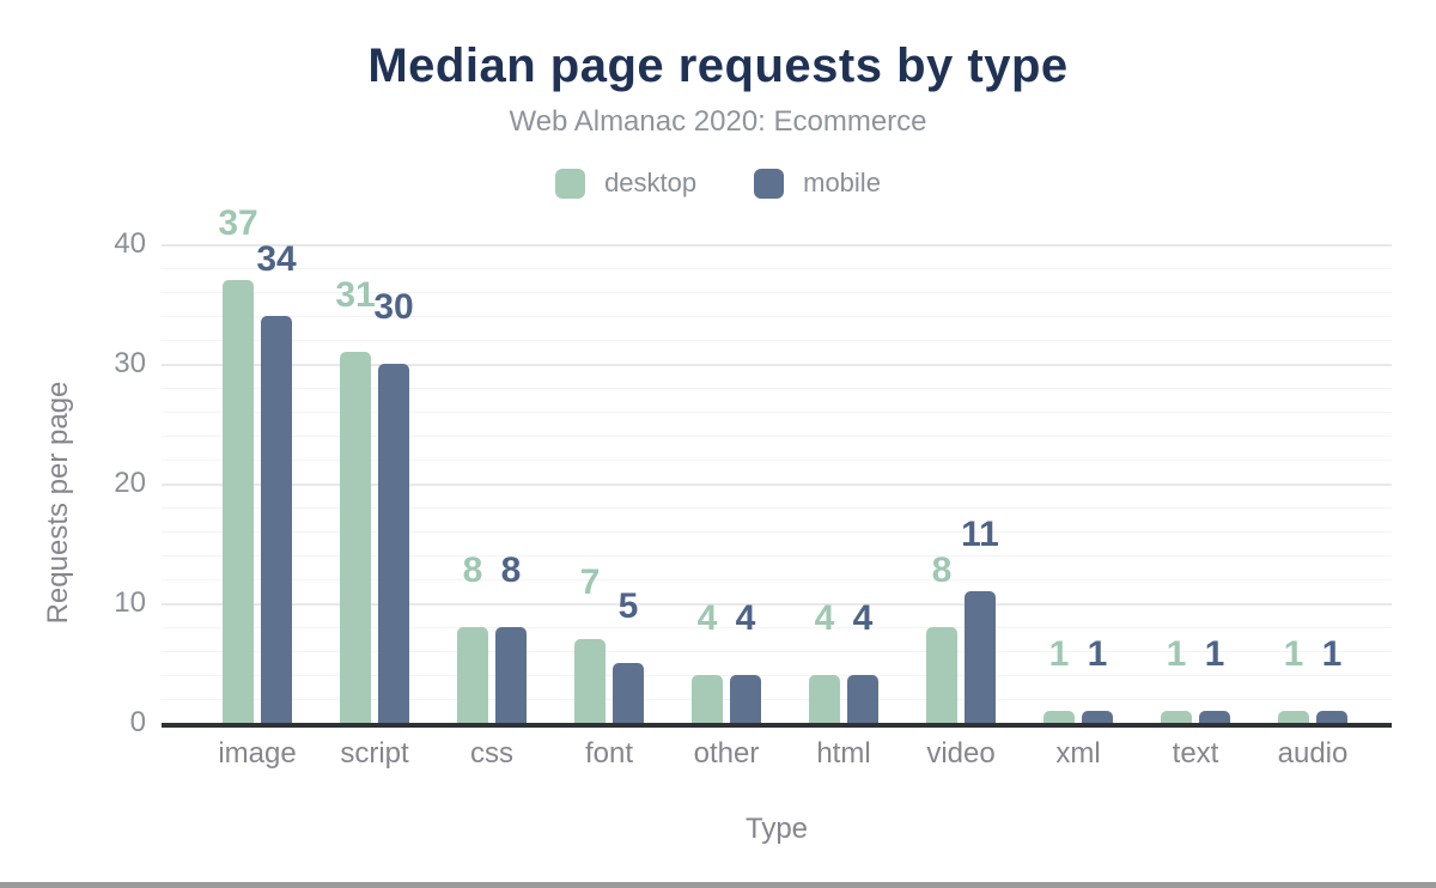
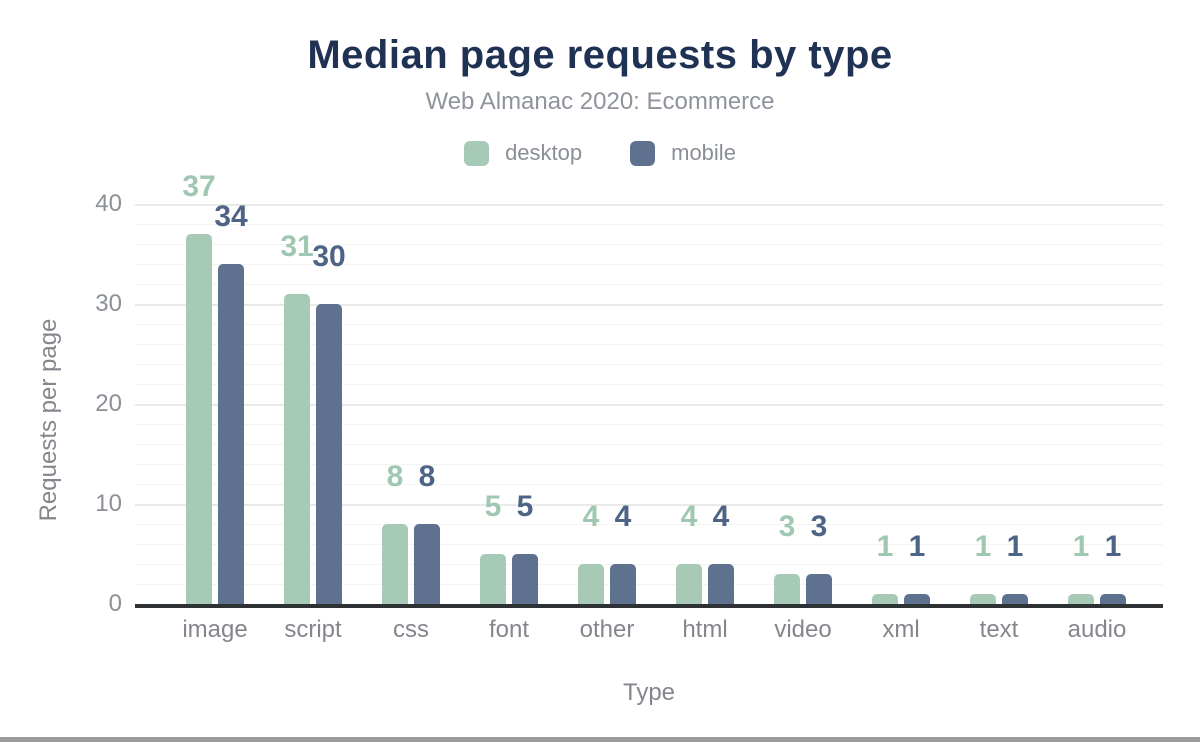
desktop/font: 7 -> 5
desktop/video: 8 -> 3
mobile/video: 11 -> 3
